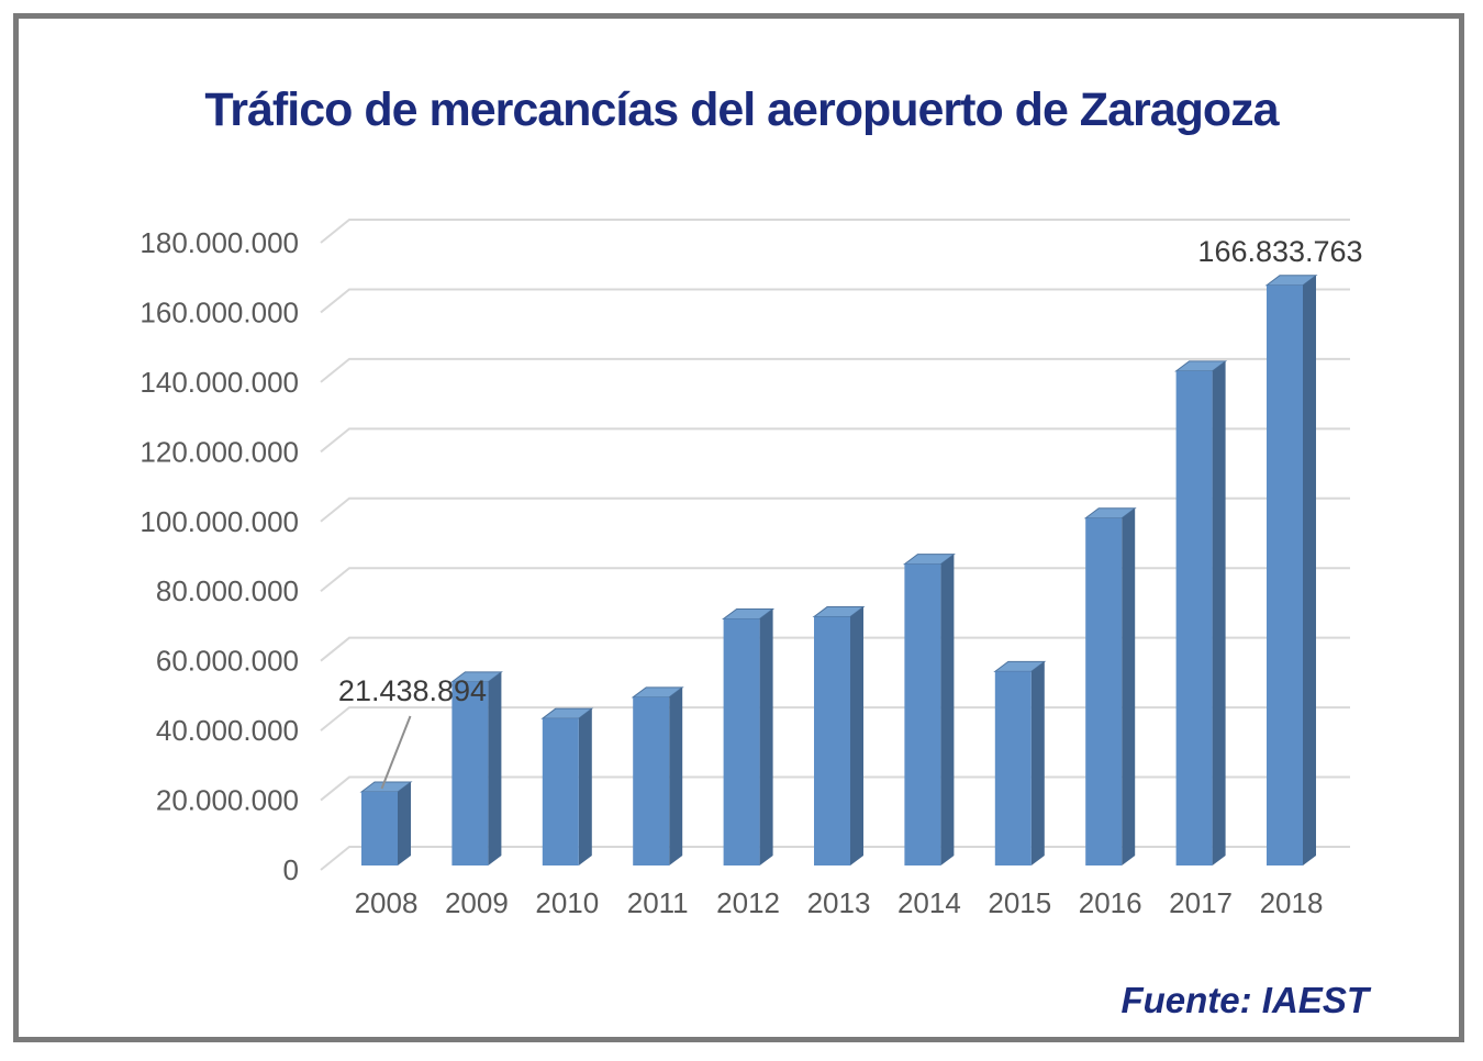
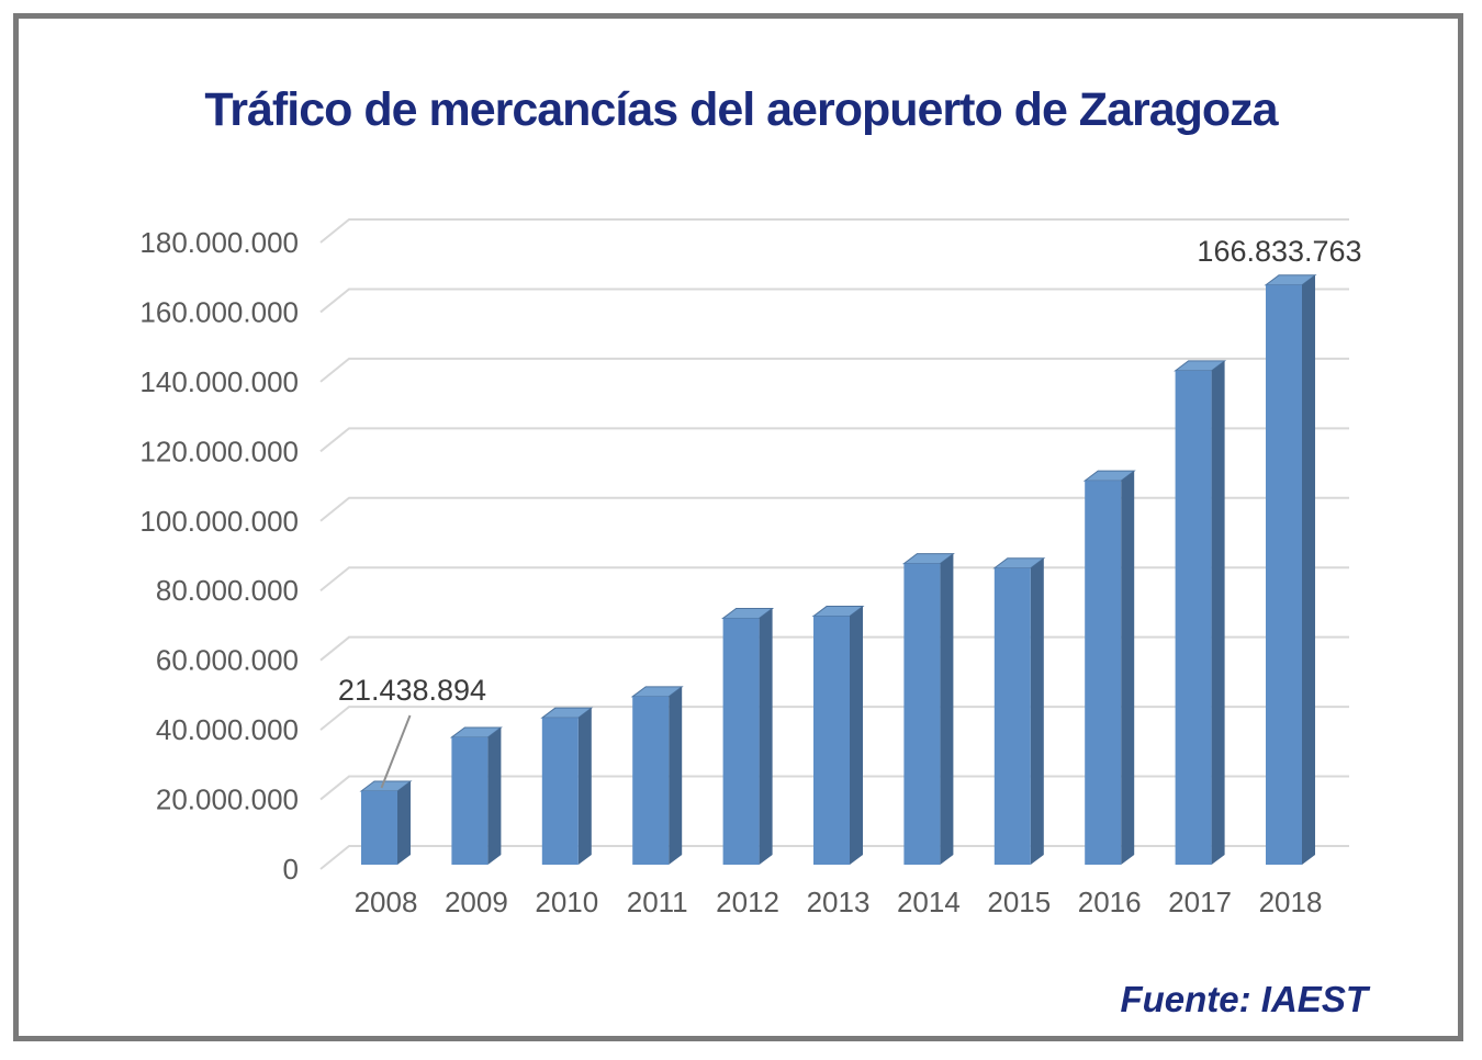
2009: 53000000 -> 37000000
2015: 56000000 -> 86000000
2016: 100000000 -> 111000000
